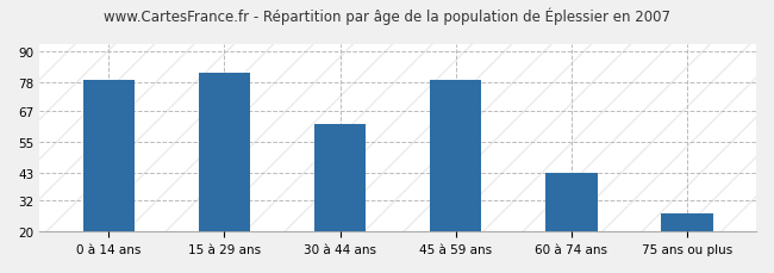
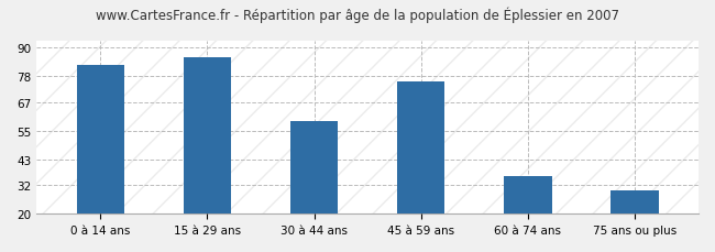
0 à 14 ans: 79 -> 83
15 à 29 ans: 82 -> 86
30 à 44 ans: 62 -> 59
45 à 59 ans: 79 -> 76
60 à 74 ans: 43 -> 36
75 ans ou plus: 27 -> 30
